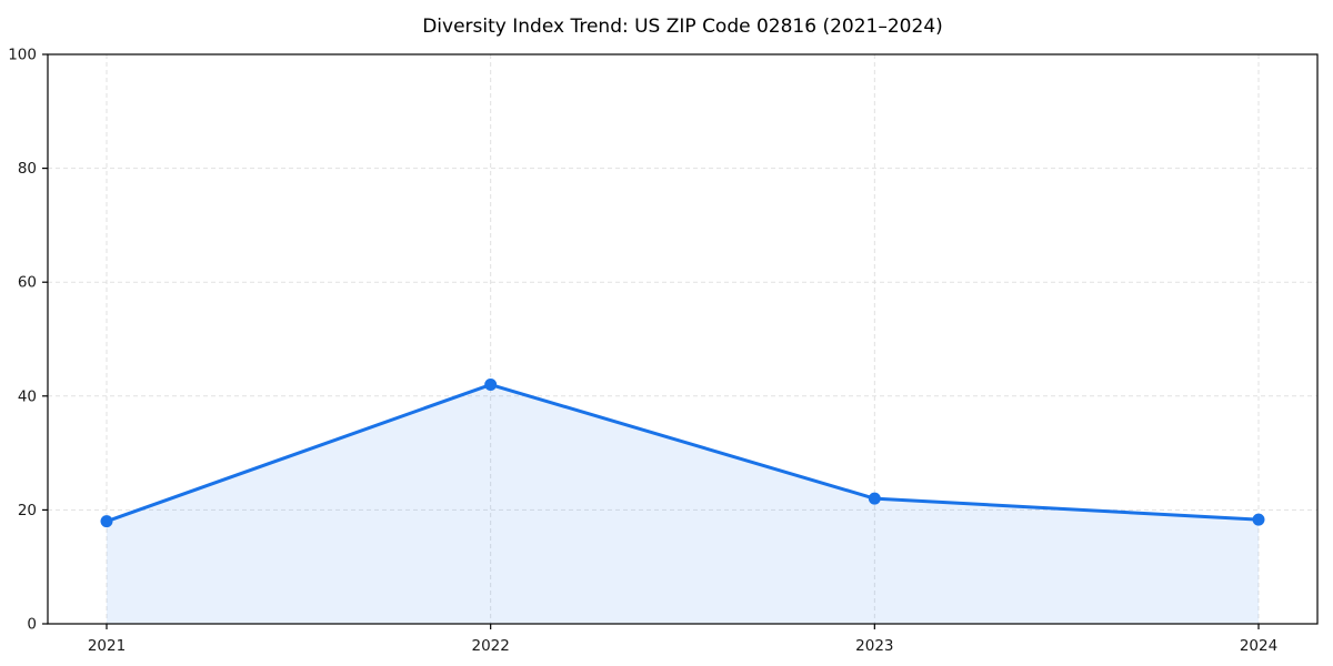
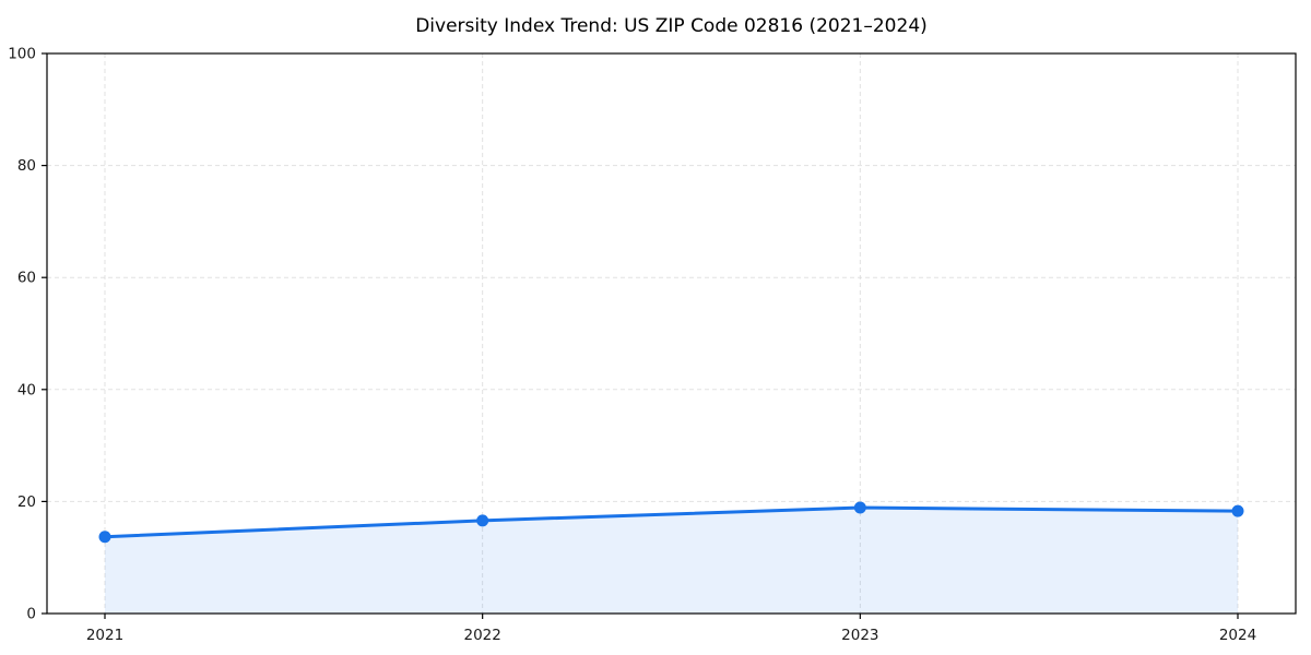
2021: 18 -> 14
2022: 42 -> 17
2023: 22 -> 19
